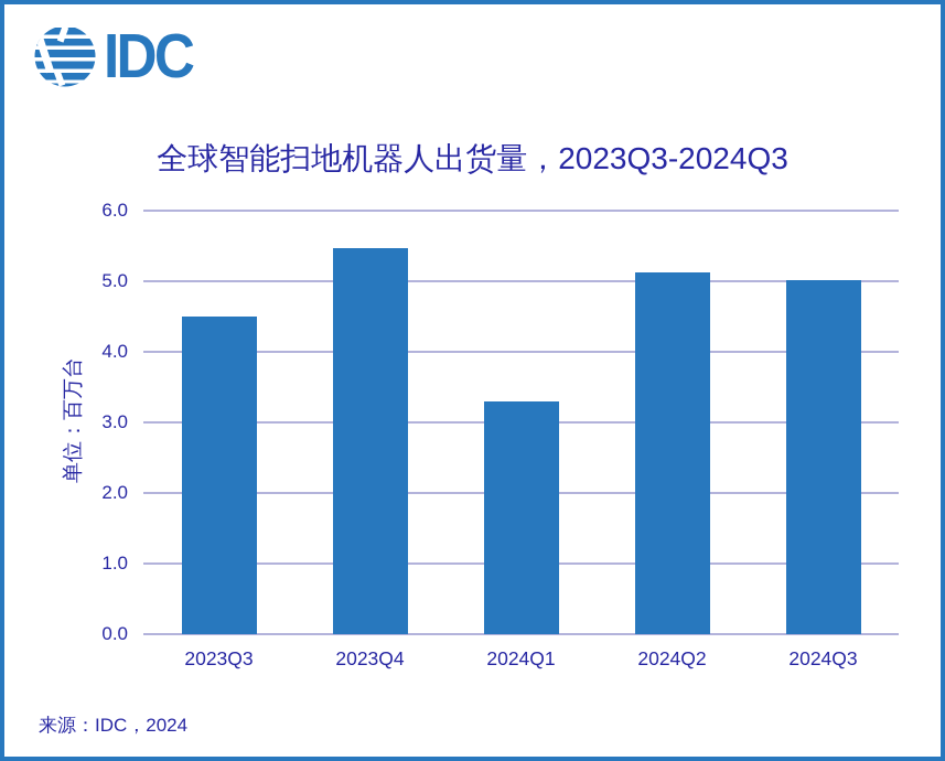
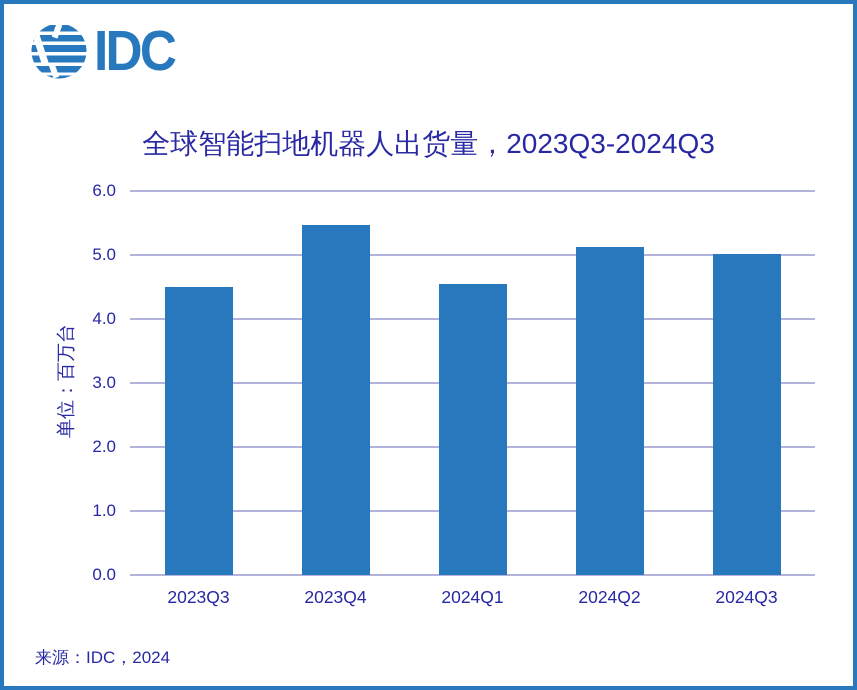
2024Q1: 3.3 -> 4.5
